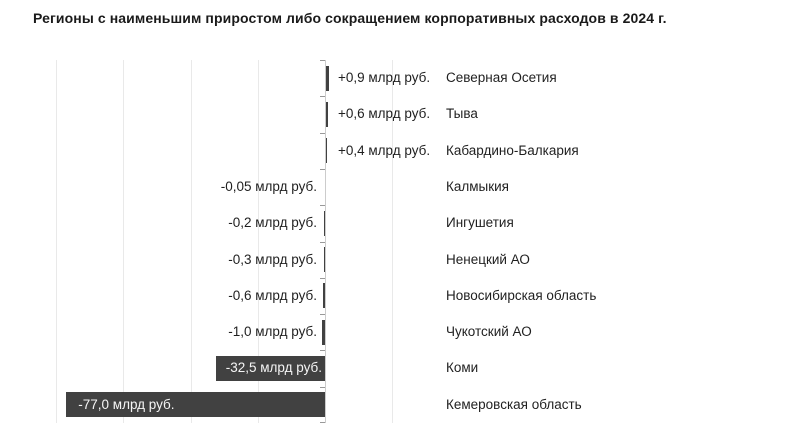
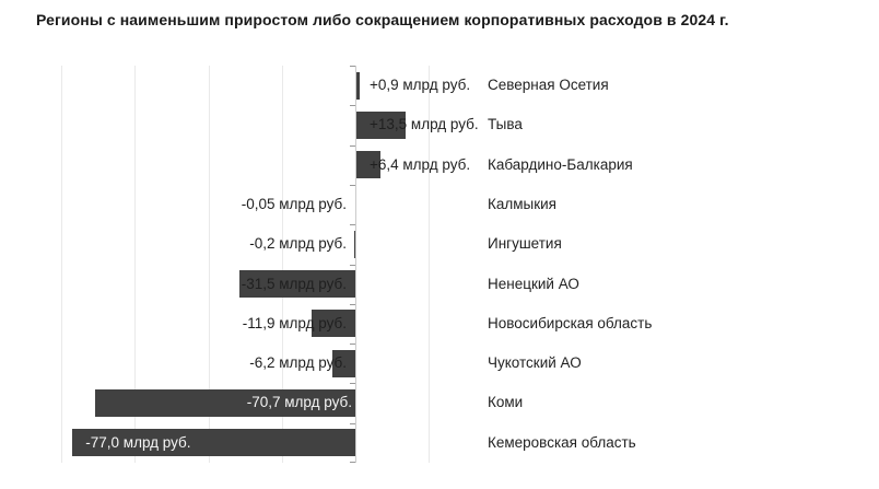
Тыва: +0,6 -> +13,5
Кабардино-Балкария: +0,4 -> +6,4
Ненецкий АО: -0,3 -> -31,5
Новосибирская область: -0,6 -> -11,9
Чукотский АО: -1,0 -> -6,2
Коми: -32,5 -> -70,7
